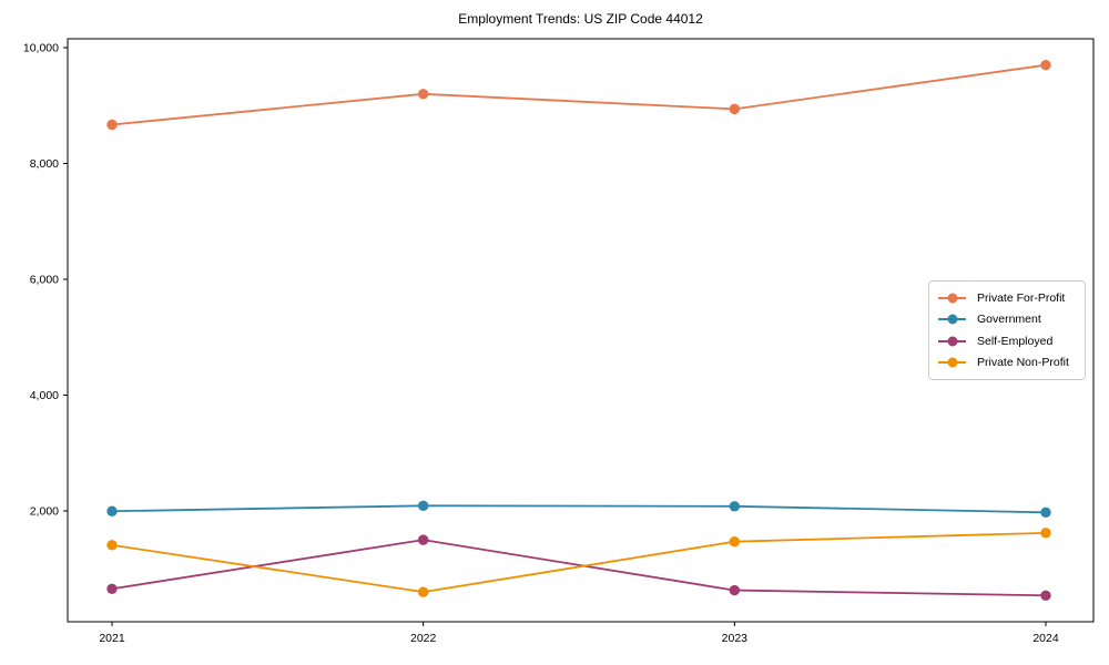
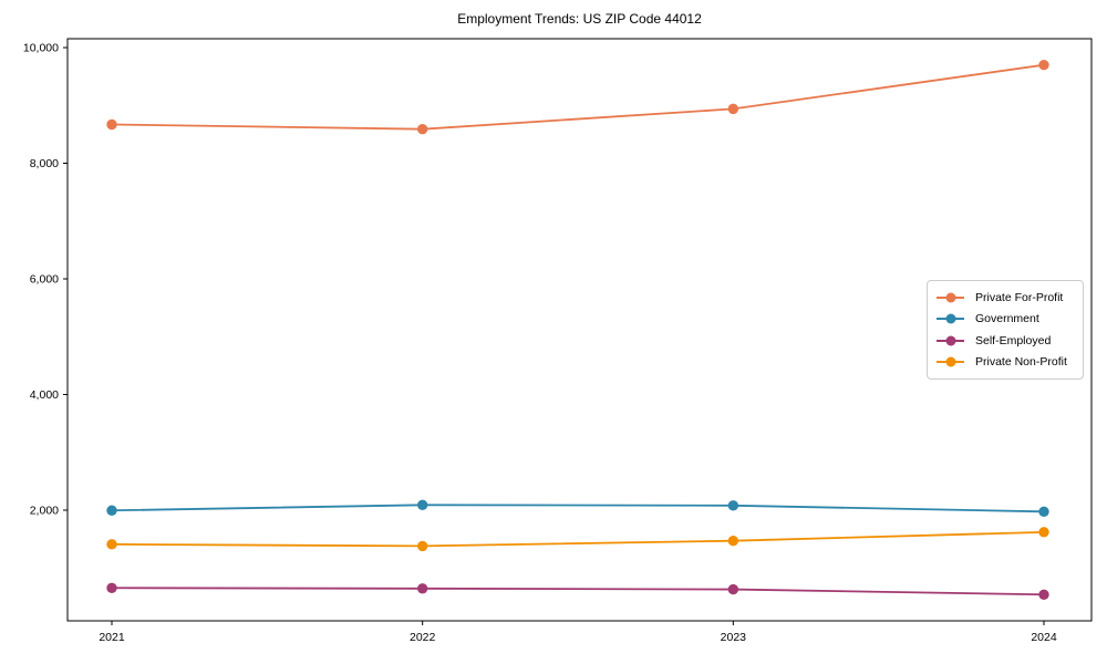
Private For-Profit/2022: 9200 -> 8600
Self-Employed/2022: 1500 -> 600
Private Non-Profit/2022: 600 -> 1400
